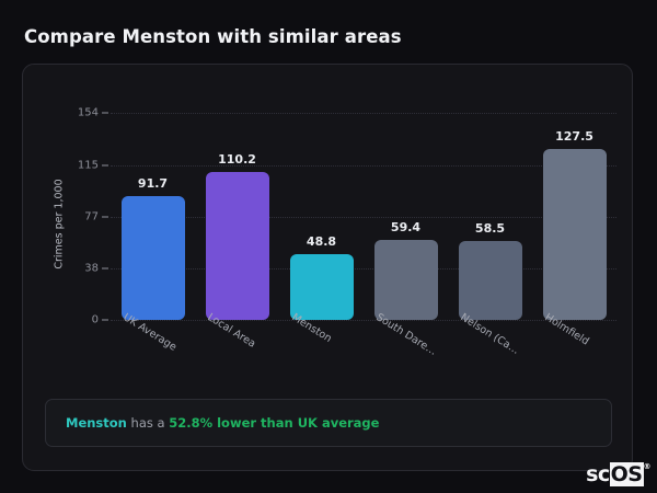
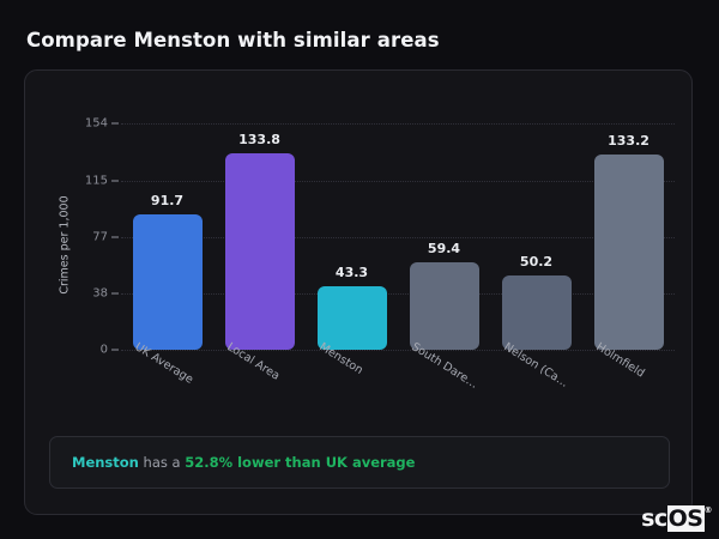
Local Area: 110.2 -> 133.8
Menston: 48.8 -> 43.3
Nelson (Ca…: 58.5 -> 50.2
Holmfield: 127.5 -> 133.2
